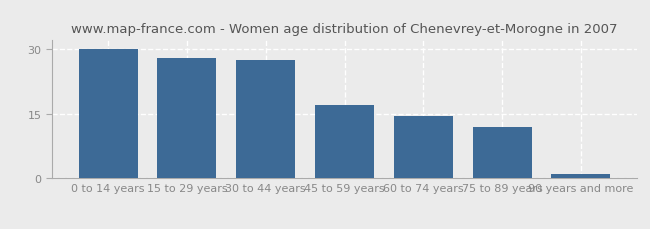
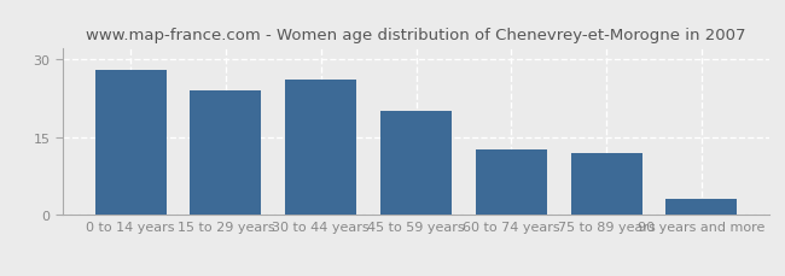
0 to 14 years: 30.0 -> 28.0
15 to 29 years: 28.0 -> 24.0
30 to 44 years: 27.5 -> 26.0
45 to 59 years: 17.0 -> 20.0
60 to 74 years: 14.5 -> 12.5
90 years and more: 1.0 -> 3.0
